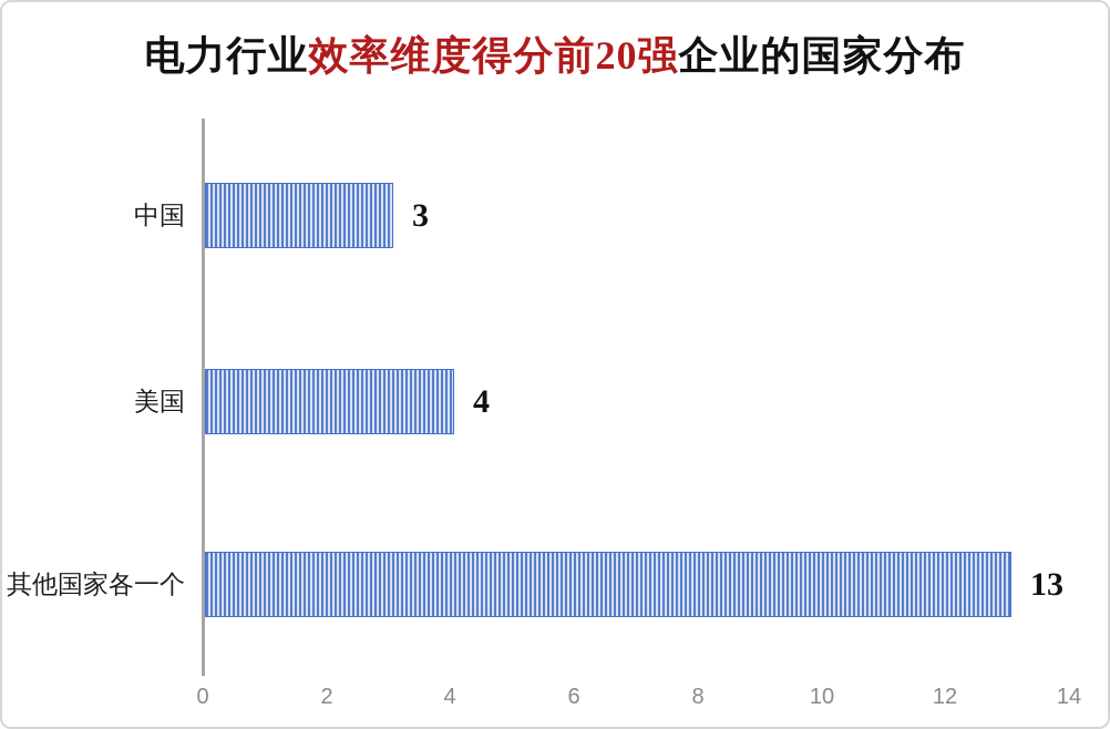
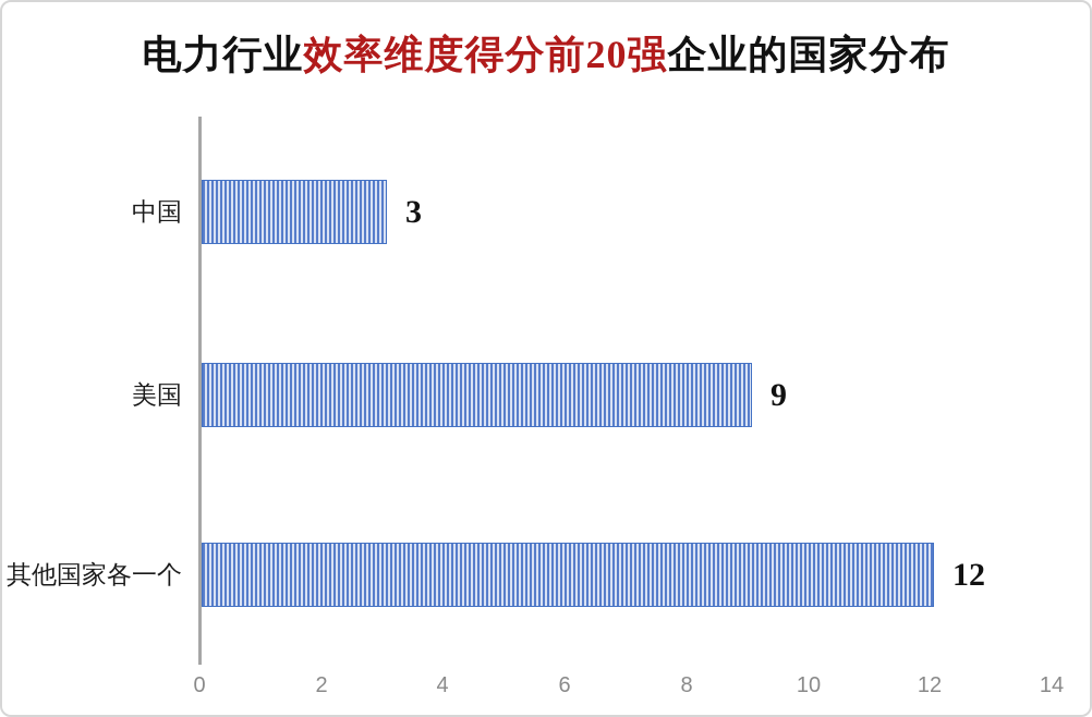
美国: 4 -> 9
其他国家各一个: 13 -> 12
